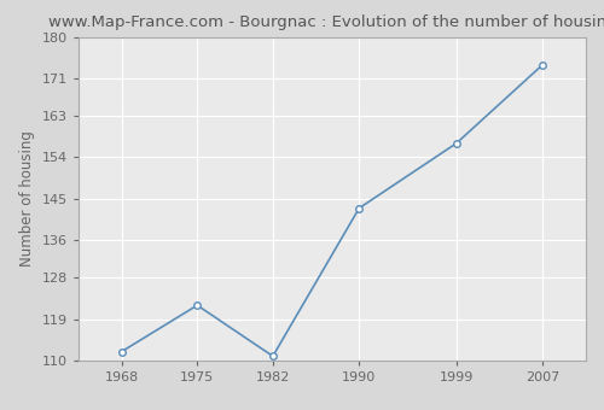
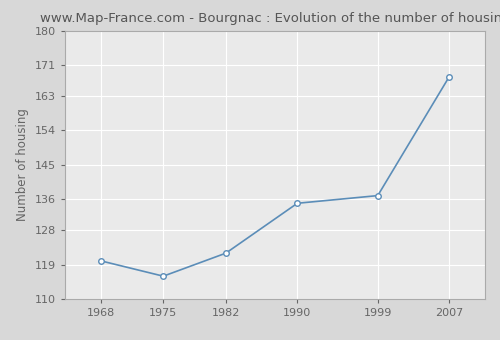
1968: 112 -> 120
1975: 122 -> 116
1982: 111 -> 122
1990: 143 -> 135
1999: 157 -> 137
2007: 174 -> 168
